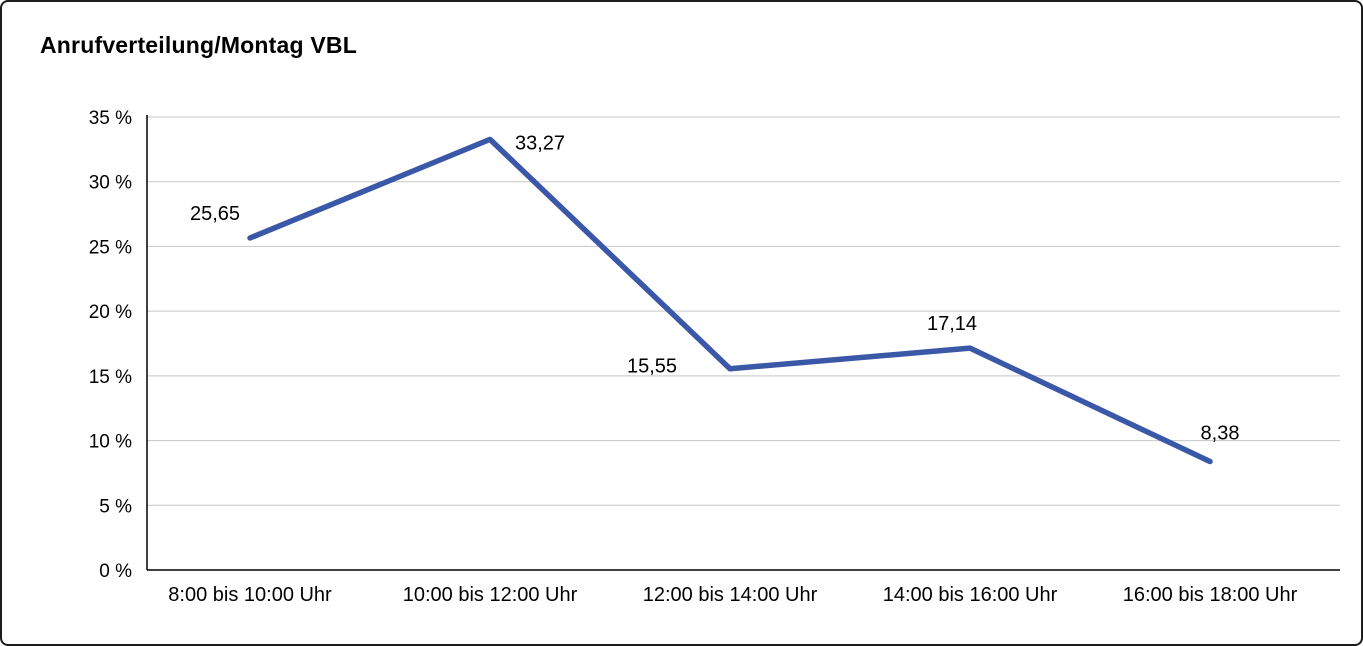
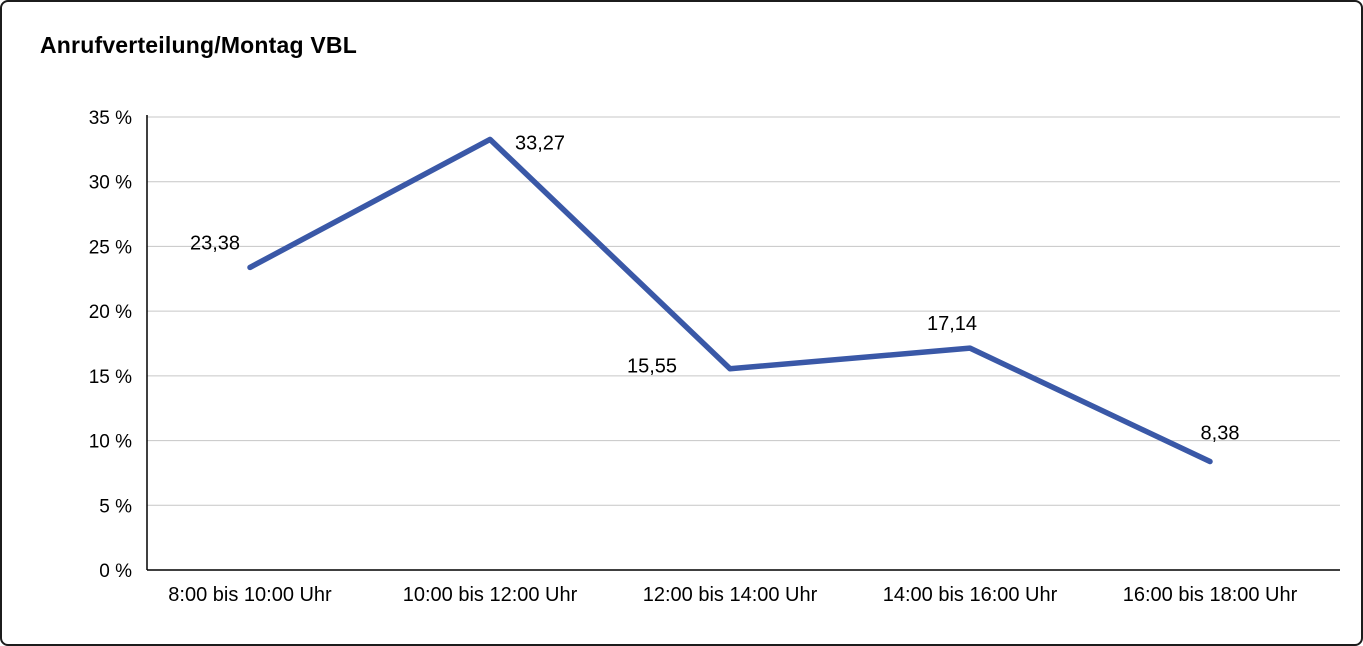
8:00 bis 10:00 Uhr: 25,65 -> 23,38
